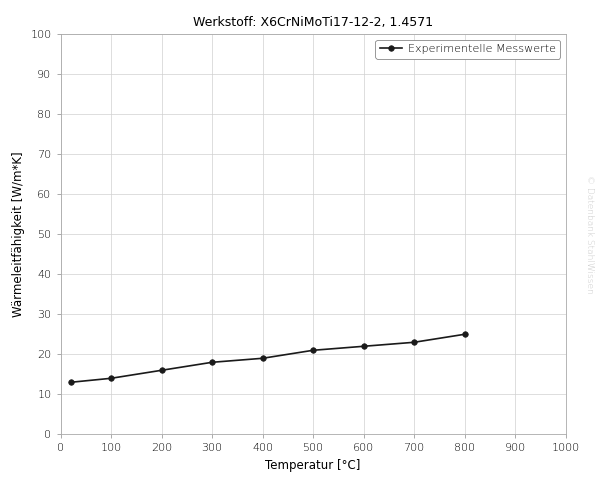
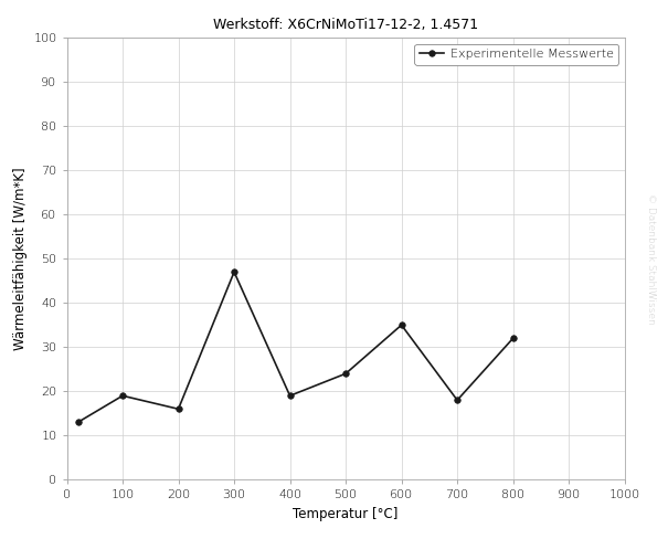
100: 14 -> 19
300: 18 -> 47
500: 21 -> 24
600: 22 -> 35
700: 23 -> 18
800: 25 -> 32
